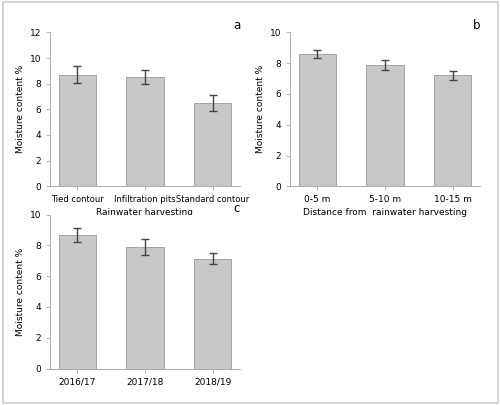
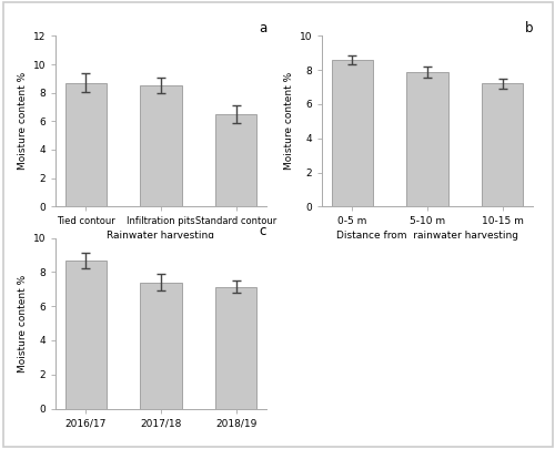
2017/18: 7.9 -> 7.4
